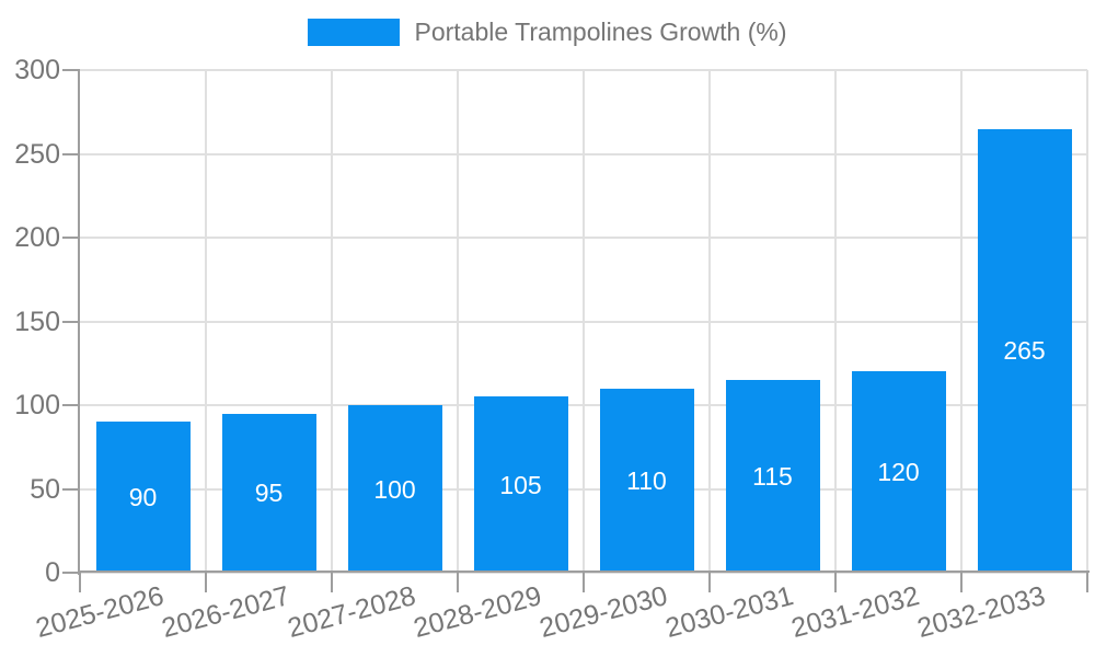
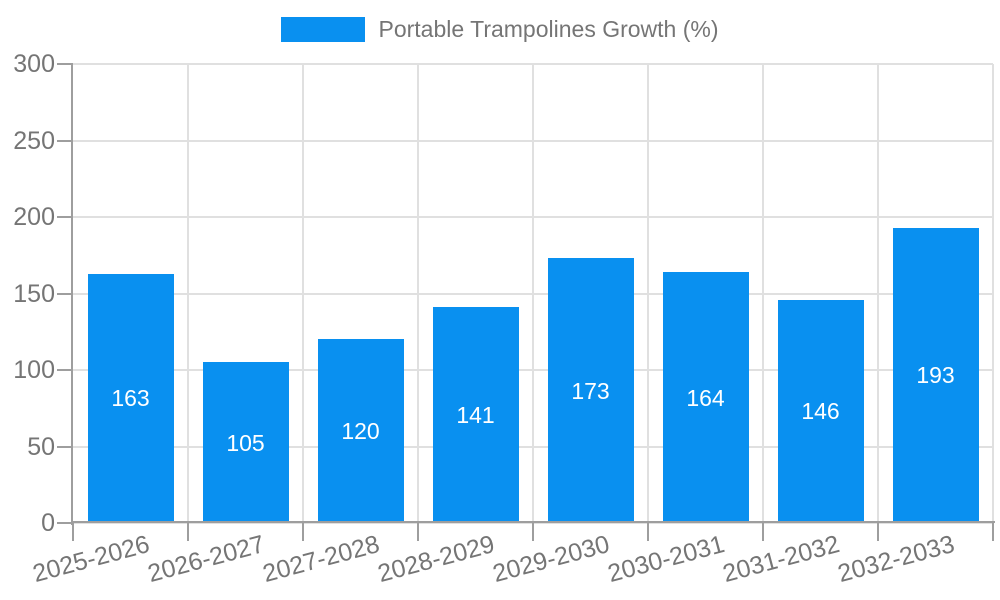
2025-2026: 90 -> 163
2026-2027: 95 -> 105
2027-2028: 100 -> 120
2028-2029: 105 -> 141
2029-2030: 110 -> 173
2030-2031: 115 -> 164
2031-2032: 120 -> 146
2032-2033: 265 -> 193
